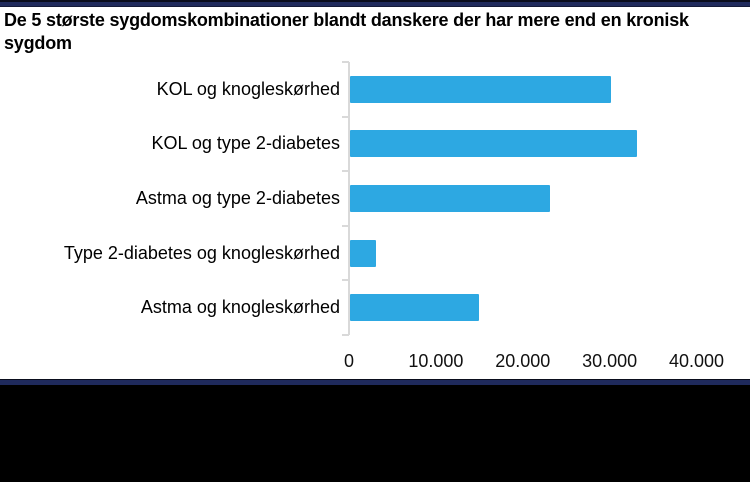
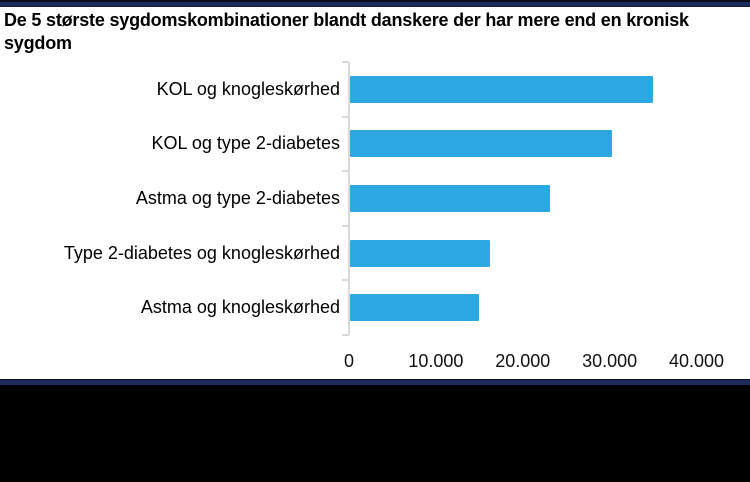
KOL og knogleskørhed: 30000 -> 35000
KOL og type 2-diabetes: 33000 -> 30000
Type 2-diabetes og knogleskørhed: 3000 -> 16000
